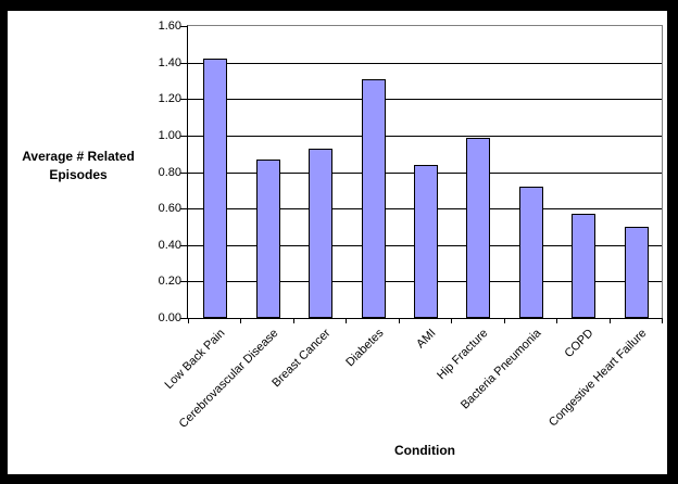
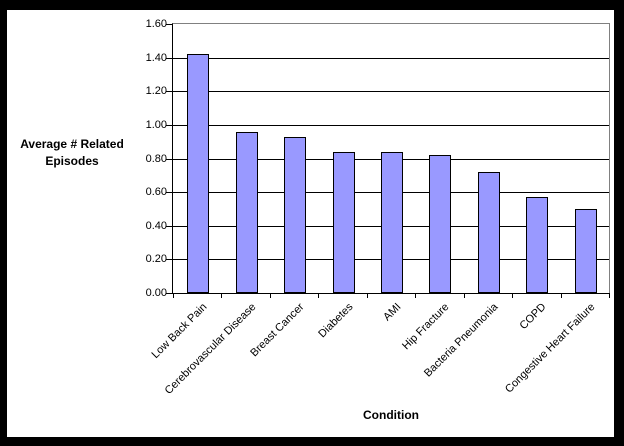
Cerebrovascular Disease: 0.87 -> 0.96
Diabetes: 1.31 -> 0.84
Hip Fracture: 0.99 -> 0.82
